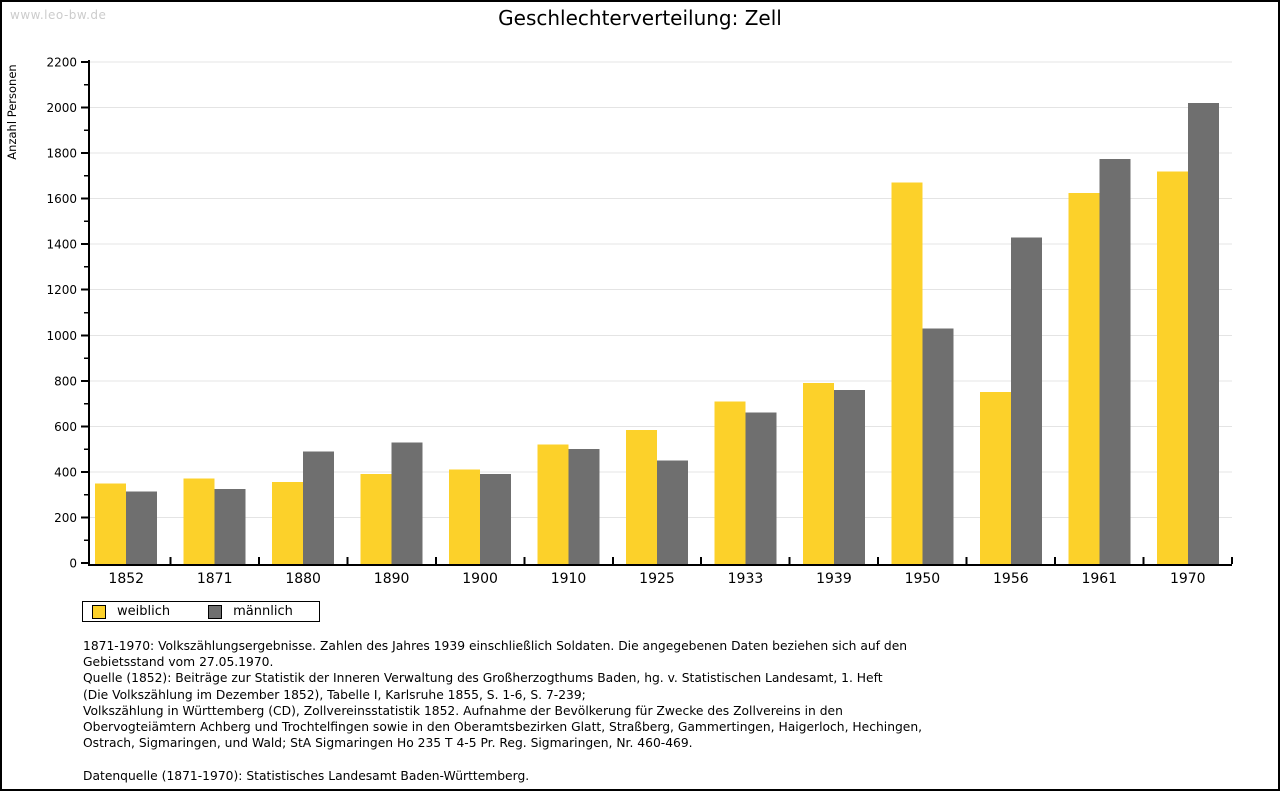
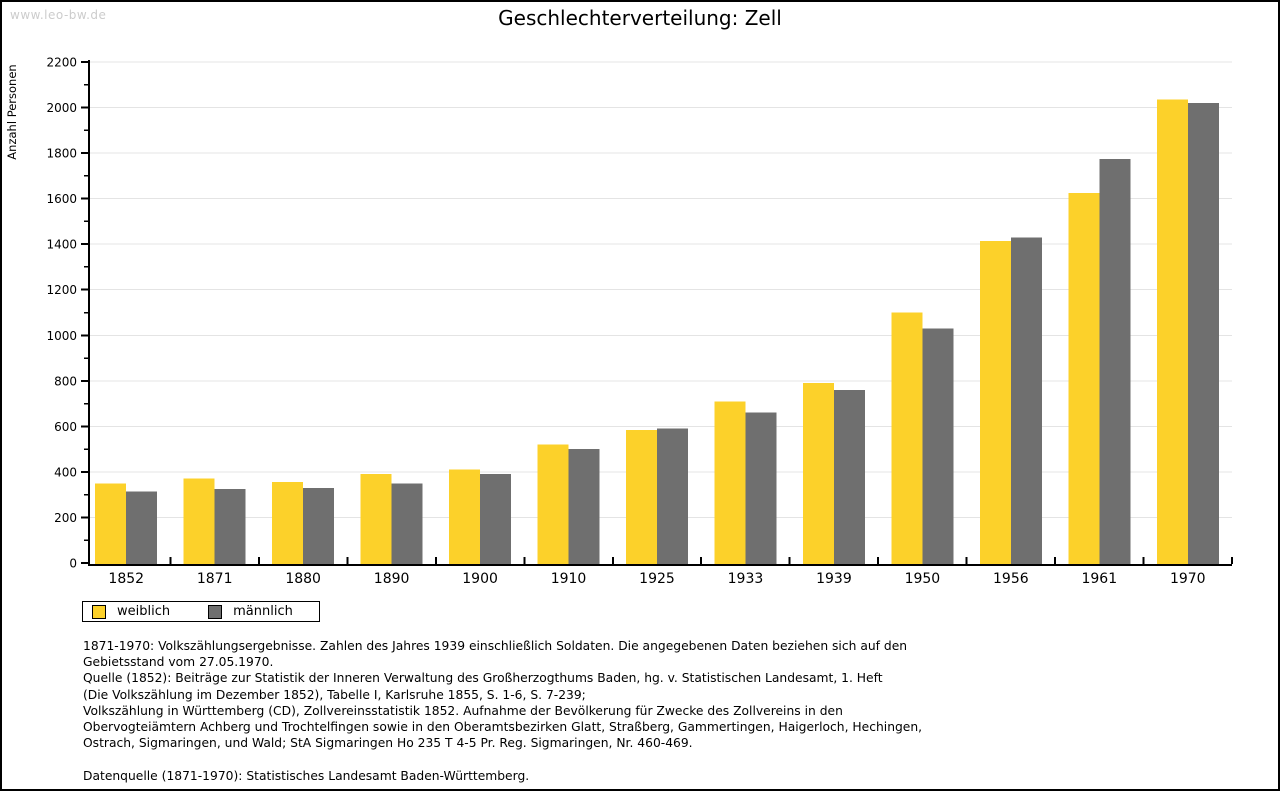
männlich/1880: 490 -> 330
männlich/1890: 530 -> 350
männlich/1925: 450 -> 590
weiblich/1950: 1670 -> 1100
weiblich/1956: 750 -> 1420
weiblich/1970: 1720 -> 2040
